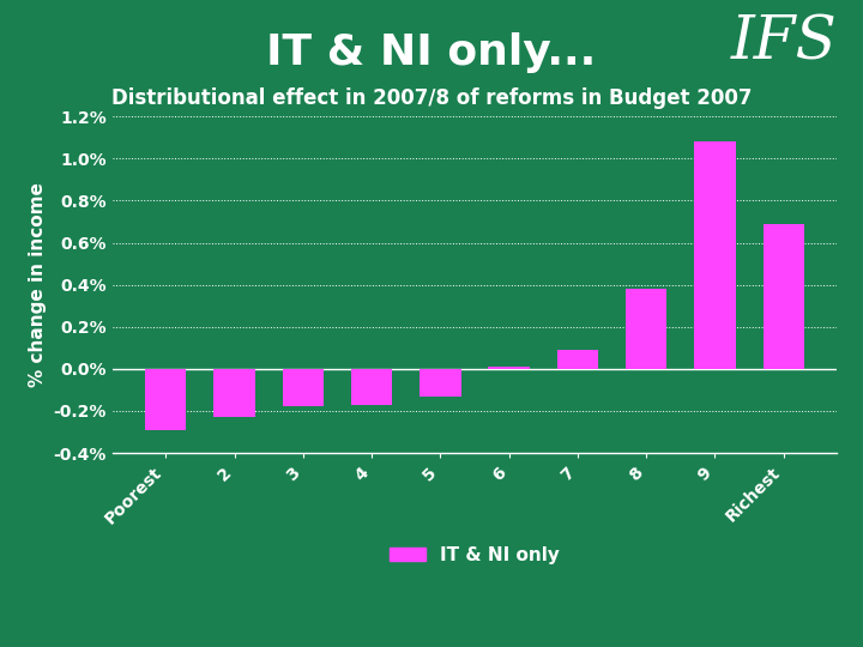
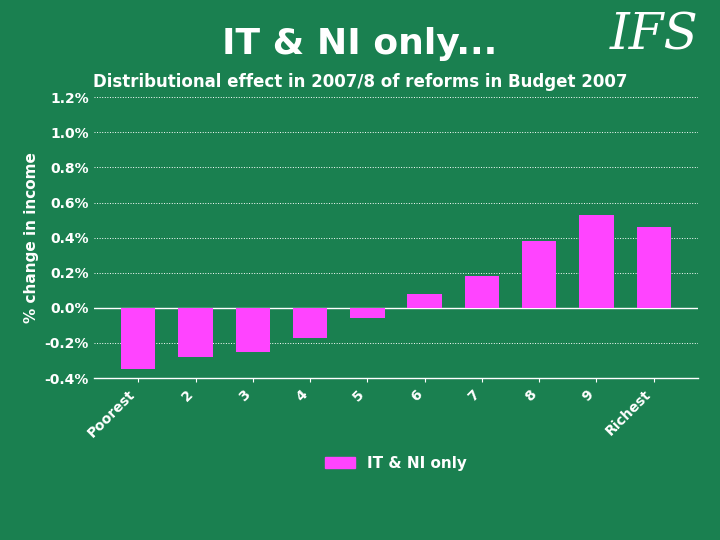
Poorest: -0.29% -> -0.35%
2: -0.23% -> -0.28%
3: -0.18% -> -0.25%
5: -0.13% -> -0.06%
6: 0.01% -> 0.08%
7: 0.09% -> 0.18%
9: 1.08% -> 0.53%
Richest: 0.69% -> 0.46%
